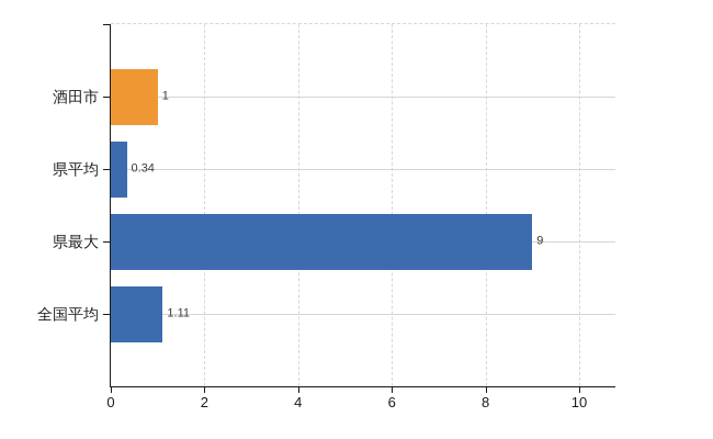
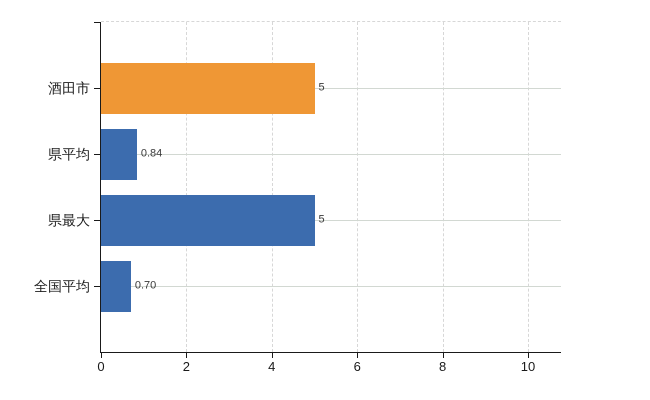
酒田市: 1 -> 5
県平均: 0.34 -> 0.84
県最大: 9 -> 5
全国平均: 1.11 -> 0.70
